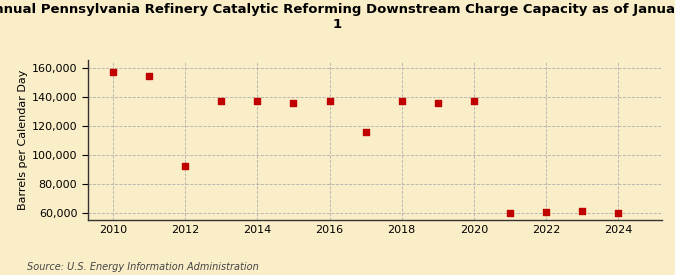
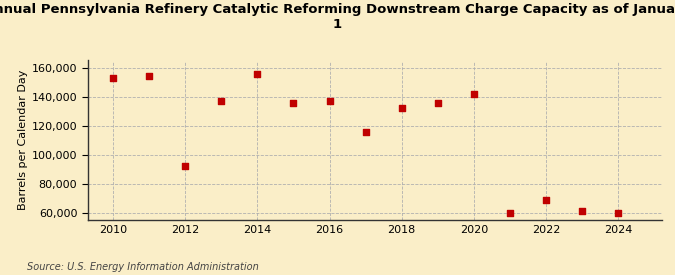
2010: 157,000 -> 153,000
2014: 137,000 -> 156,000
2018: 137,000 -> 132,000
2020: 137,000 -> 142,000
2022: 60,000 -> 69,000
